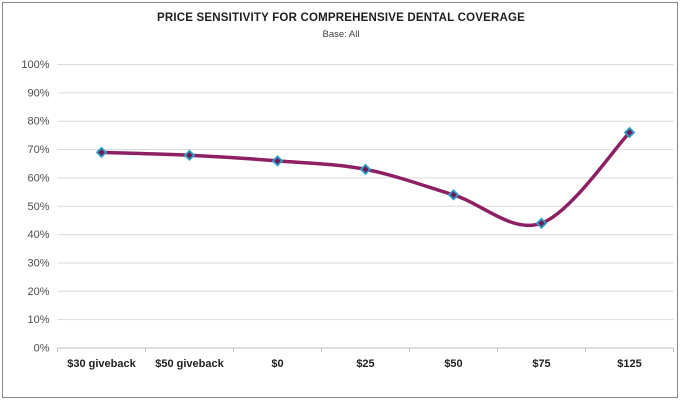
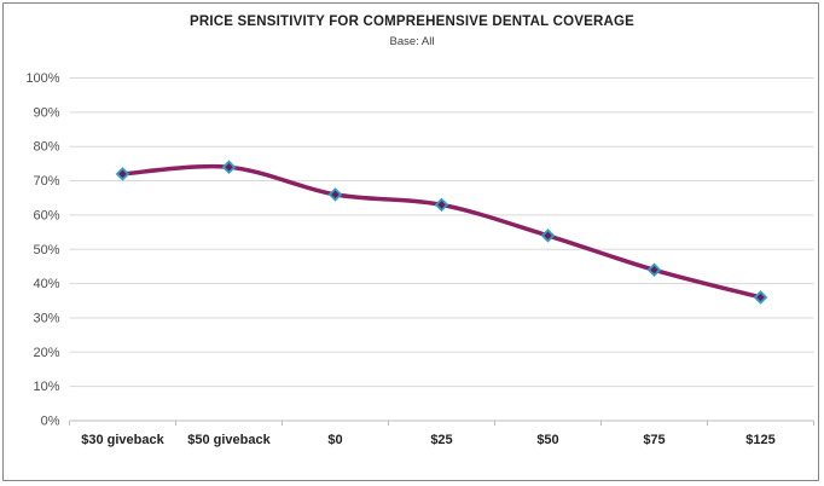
$30 giveback: 69% -> 72%
$50 giveback: 68% -> 74%
$125: 76% -> 36%
